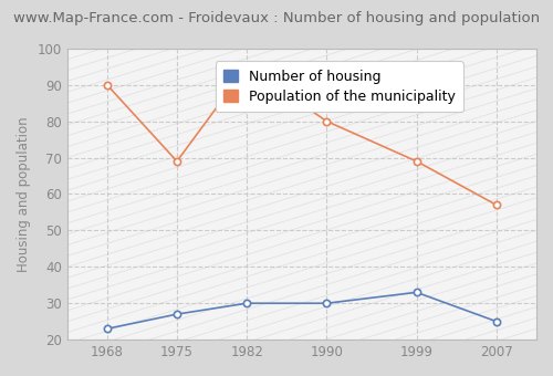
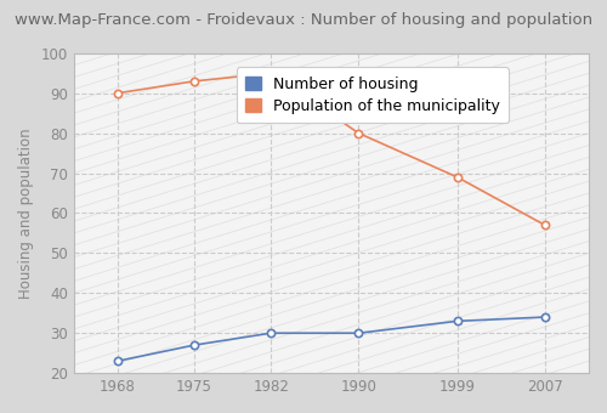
Population of the municipality/1975: 69 -> 93
Number of housing/2007: 25 -> 34
